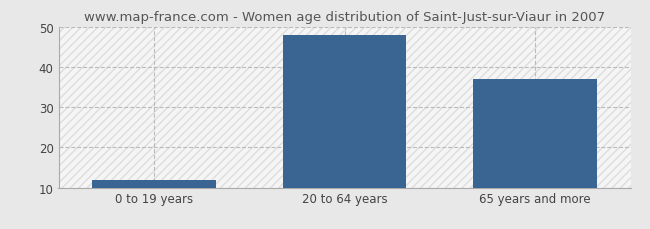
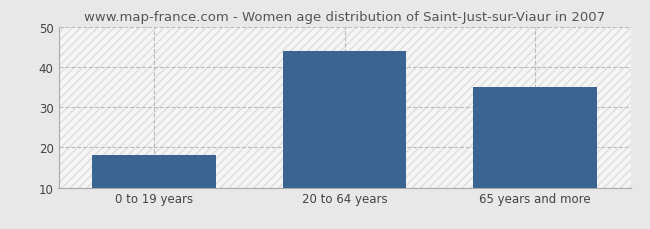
0 to 19 years: 12 -> 18
20 to 64 years: 48 -> 44
65 years and more: 37 -> 35
